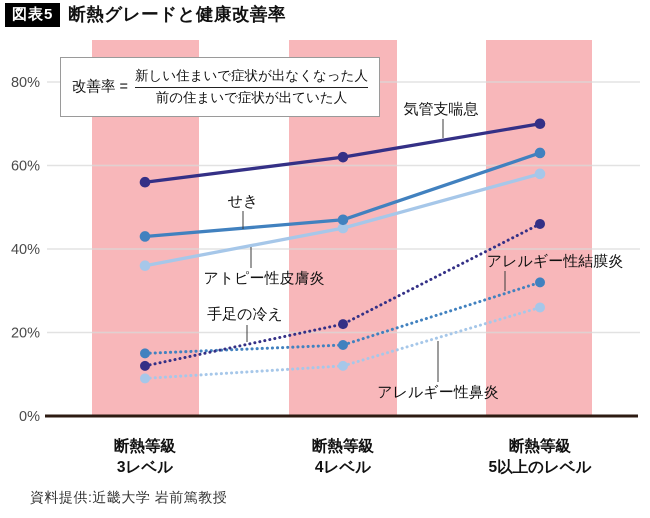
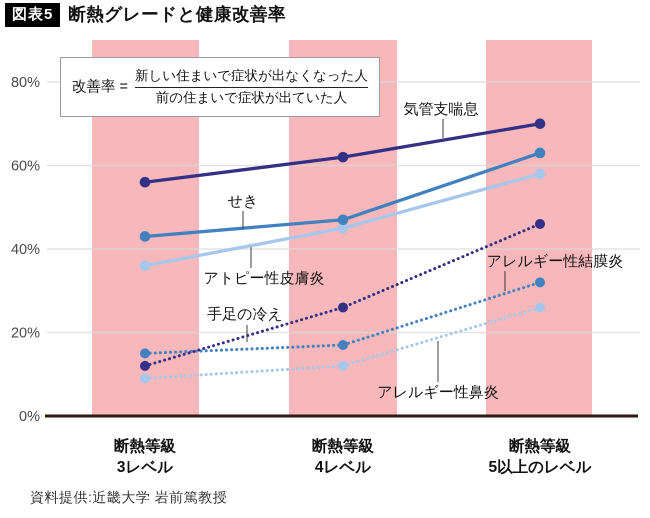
手足の冷え/断熱等級 4レベル: 22% -> 26%
